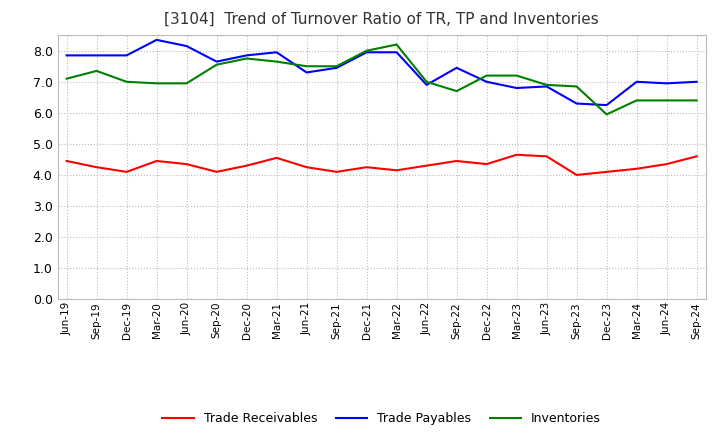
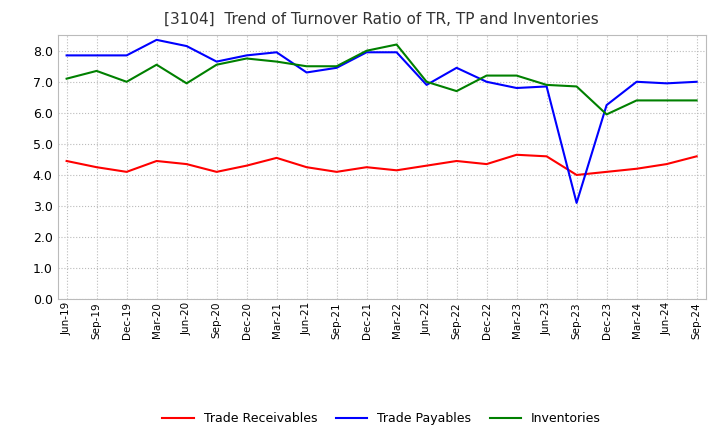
Inventories/Mar-20: 6.95 -> 7.55
Trade Payables/Sep-23: 6.30 -> 3.10
